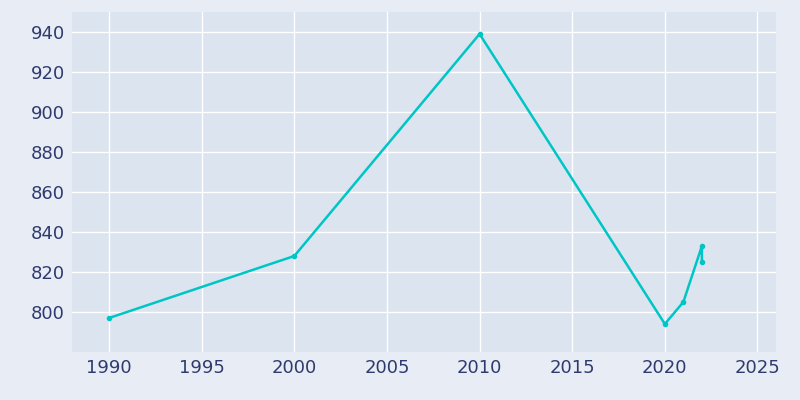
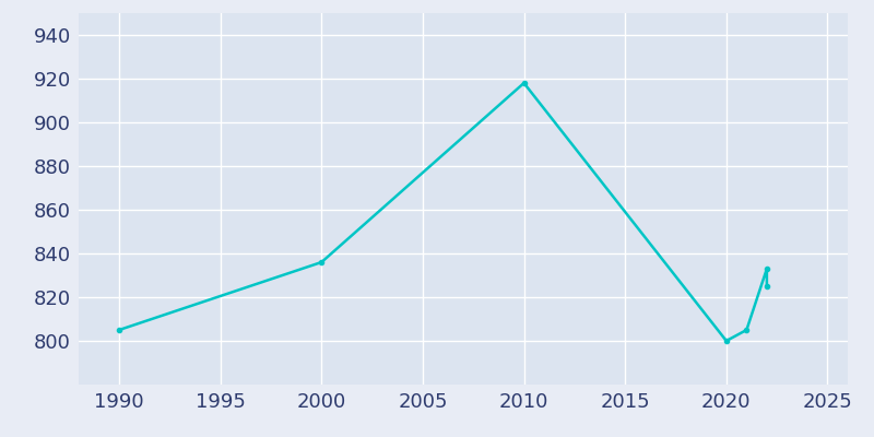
1990: 797 -> 805
2000: 828 -> 836
2010: 939 -> 918
2020: 794 -> 800
